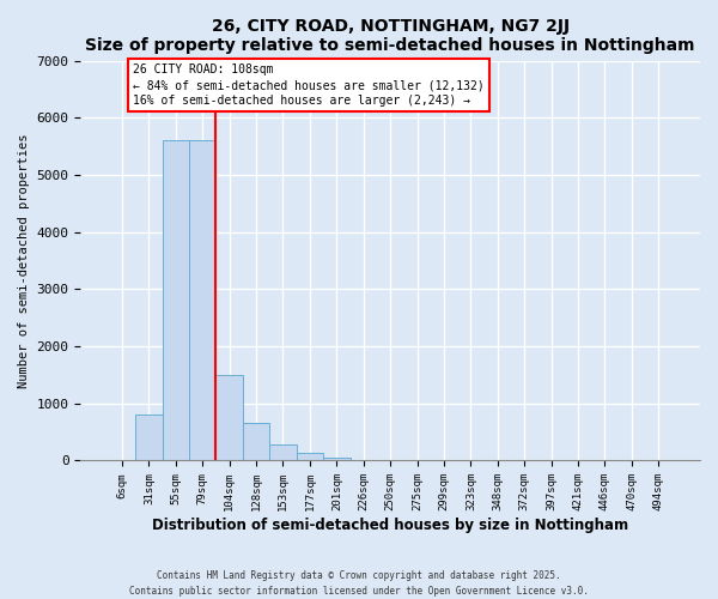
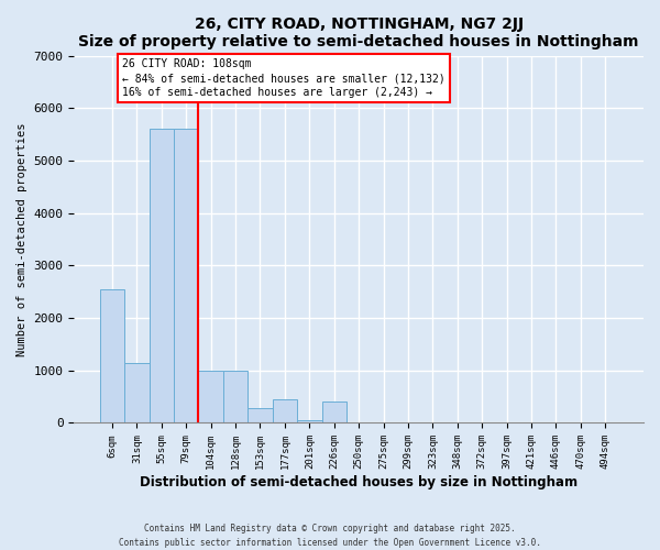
6sqm: 10 -> 2550
31sqm: 800 -> 1150
104sqm: 1490 -> 1000
128sqm: 670 -> 1000
177sqm: 130 -> 450
226sqm: 20 -> 400
